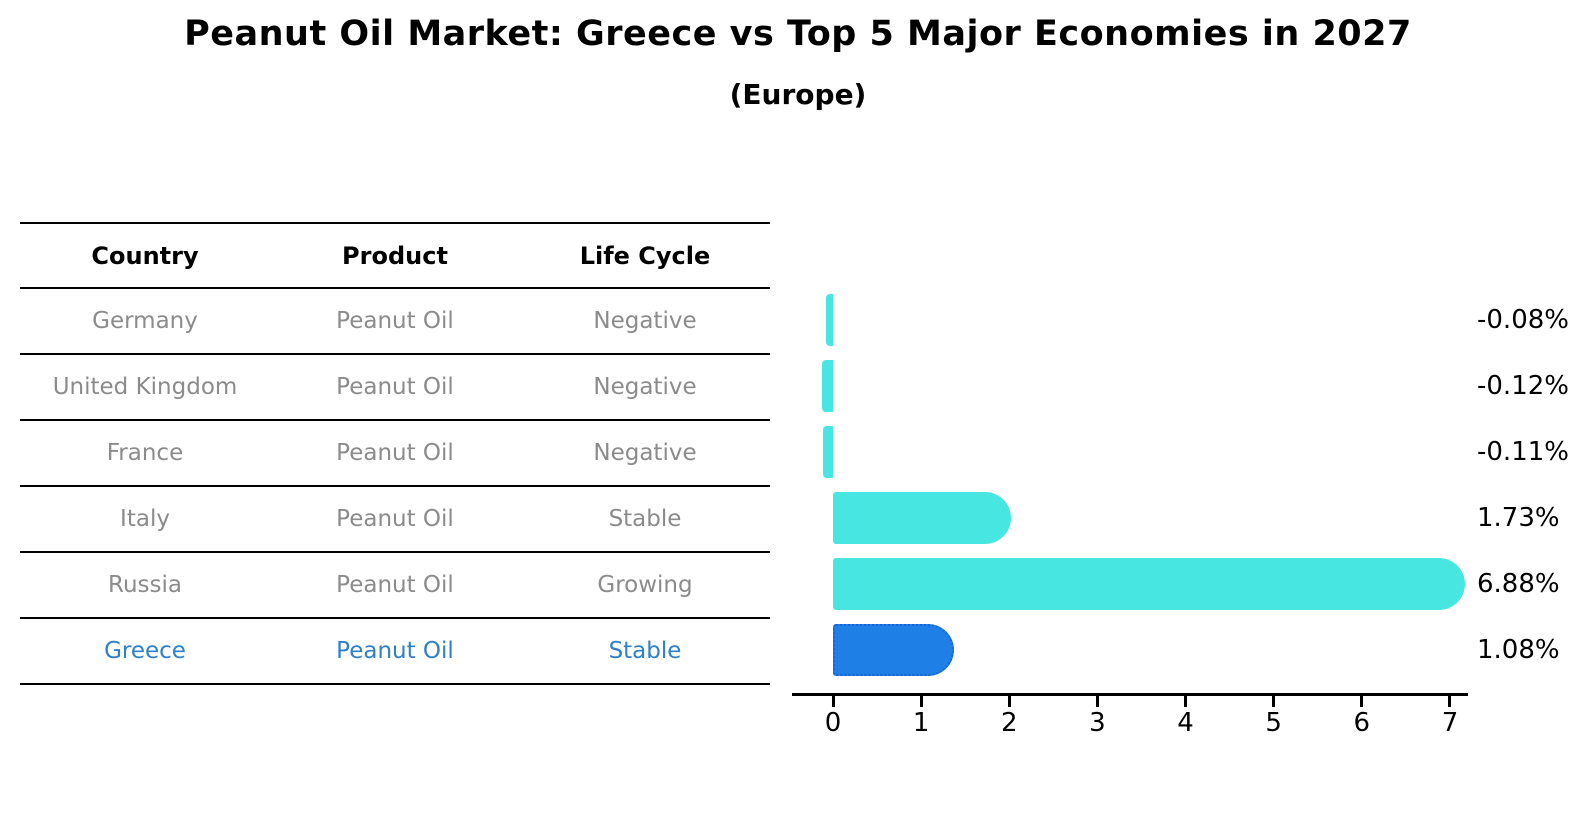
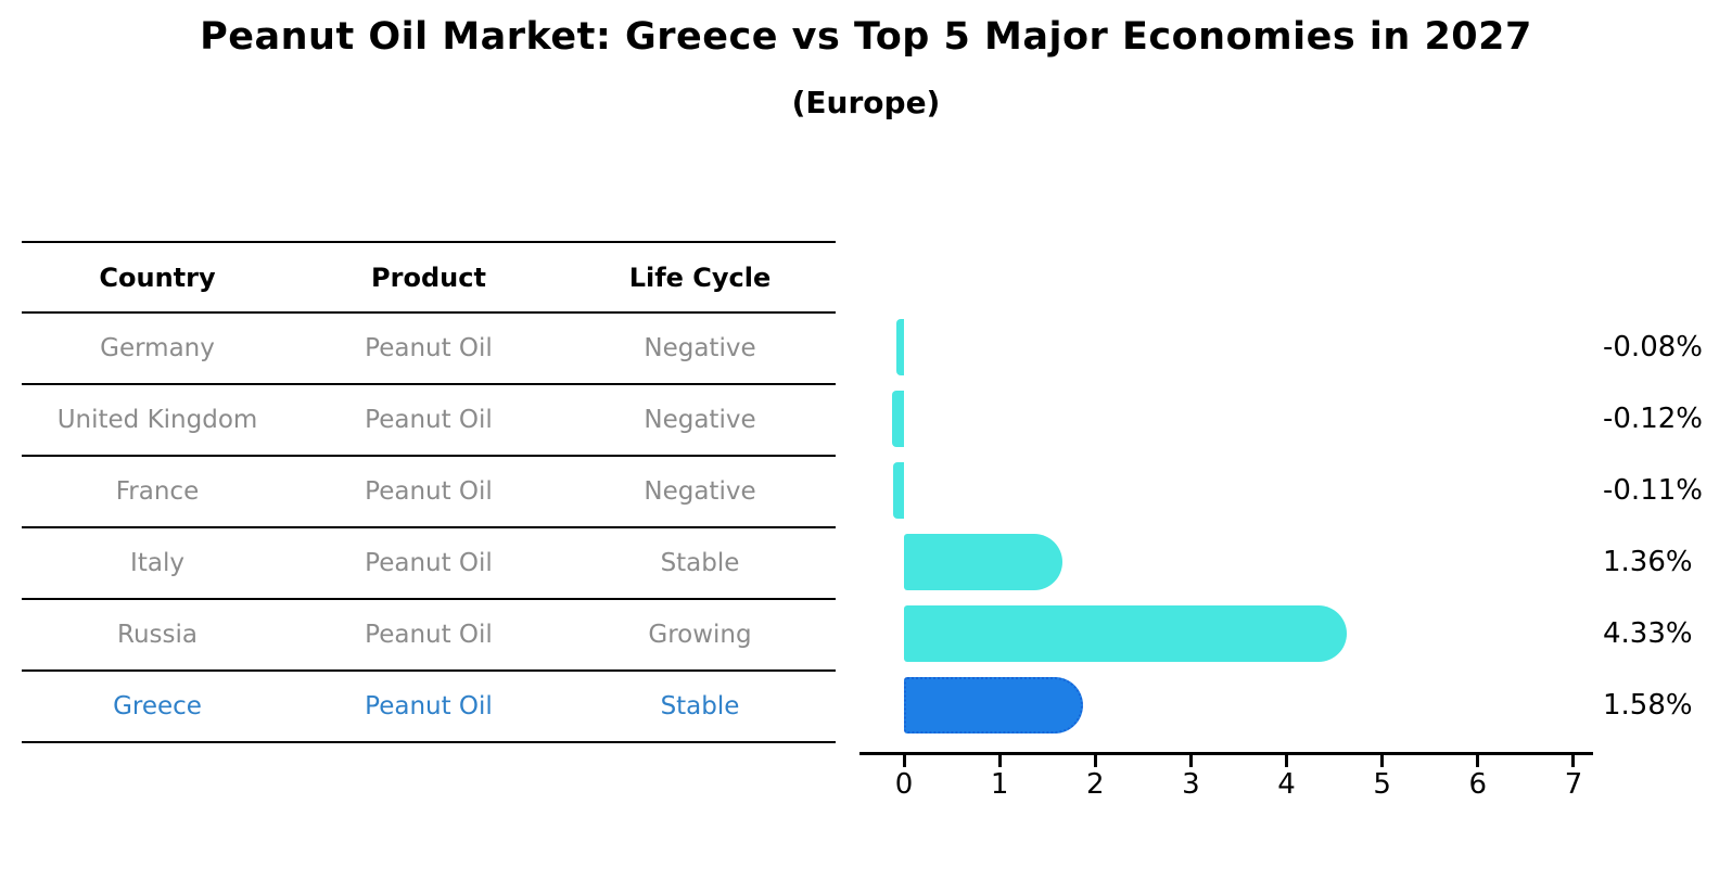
Italy: 1.73% -> 1.36%
Russia: 6.88% -> 4.33%
Greece: 1.08% -> 1.58%
